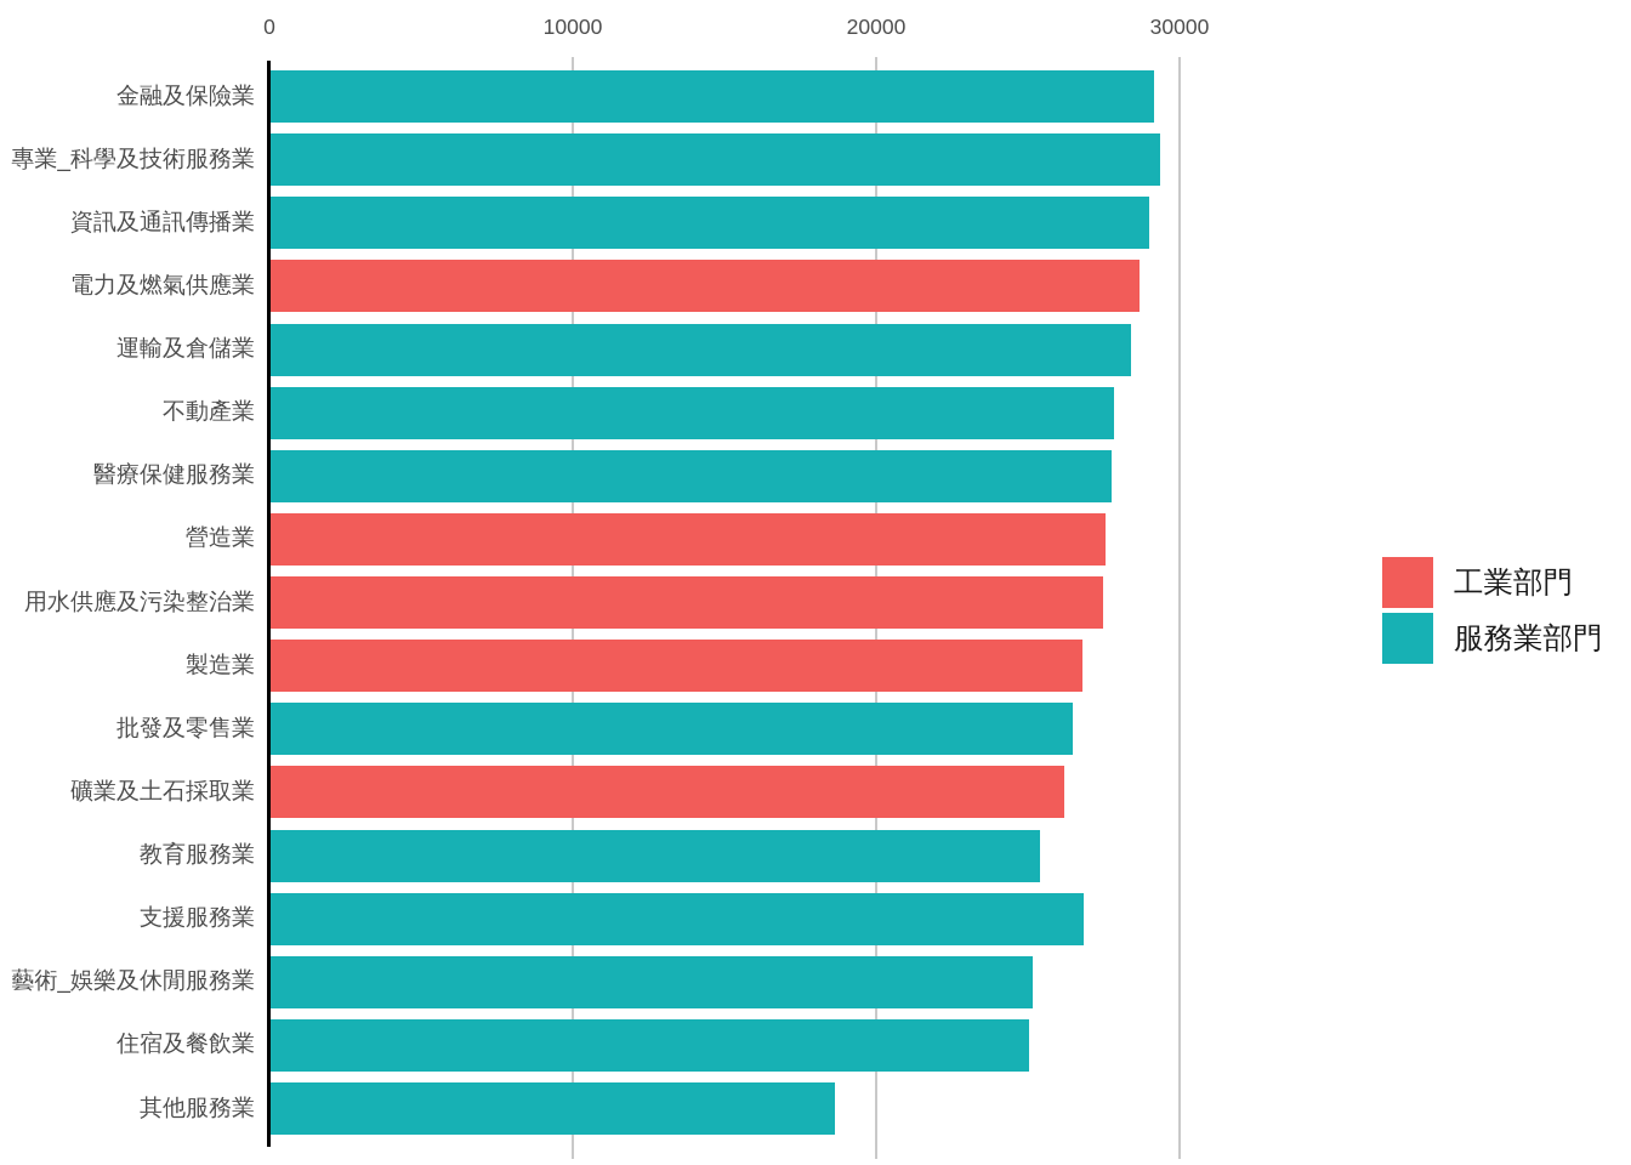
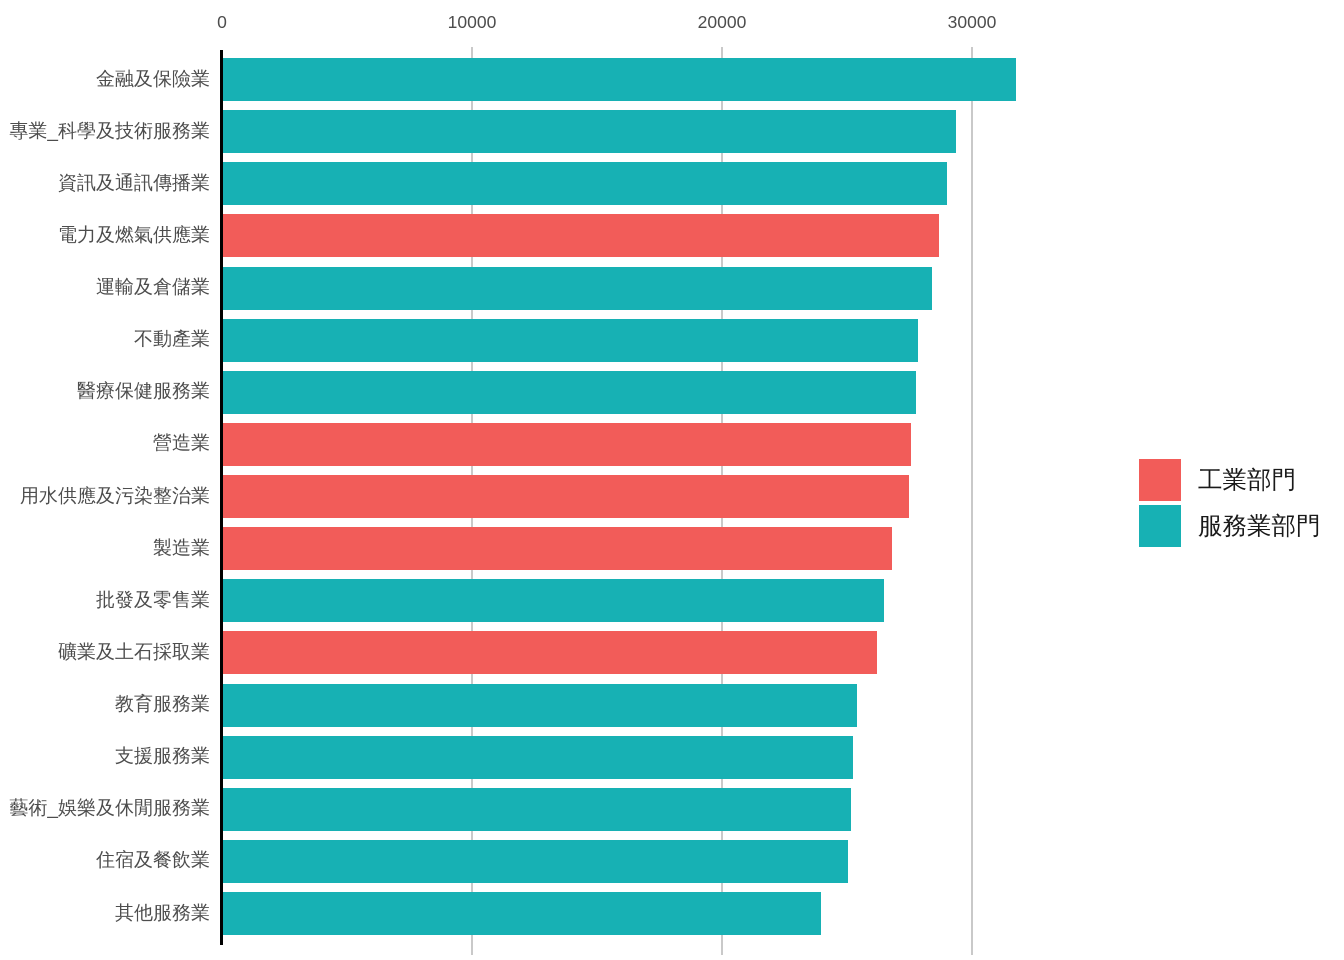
金融及保險業: 29100 -> 31700
支援服務業: 26800 -> 25200
其他服務業: 18600 -> 23900
